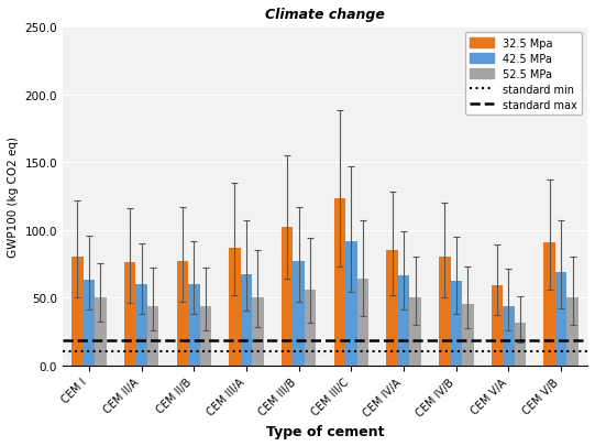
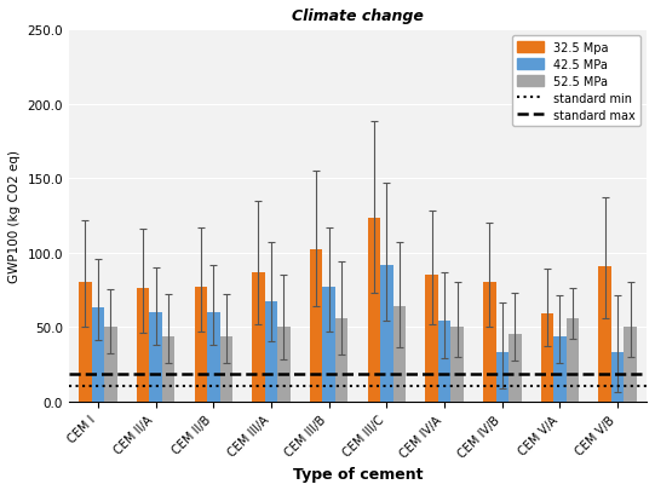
42.5 MPa/CEM IV/A: 66 -> 54
42.5 MPa/CEM IV/B: 62 -> 33
52.5 MPa/CEM V/A: 31 -> 56
42.5 MPa/CEM V/B: 69 -> 33
